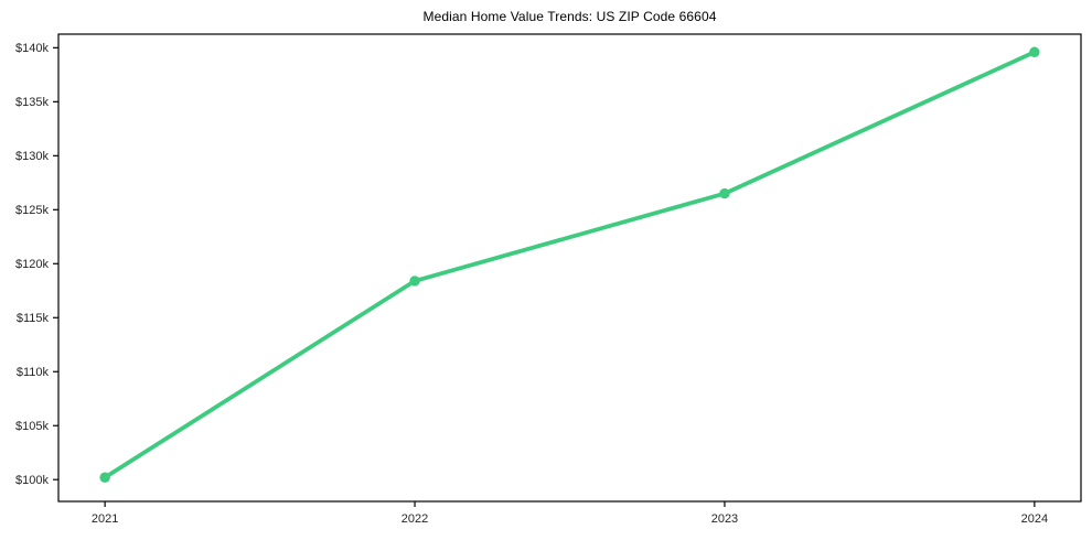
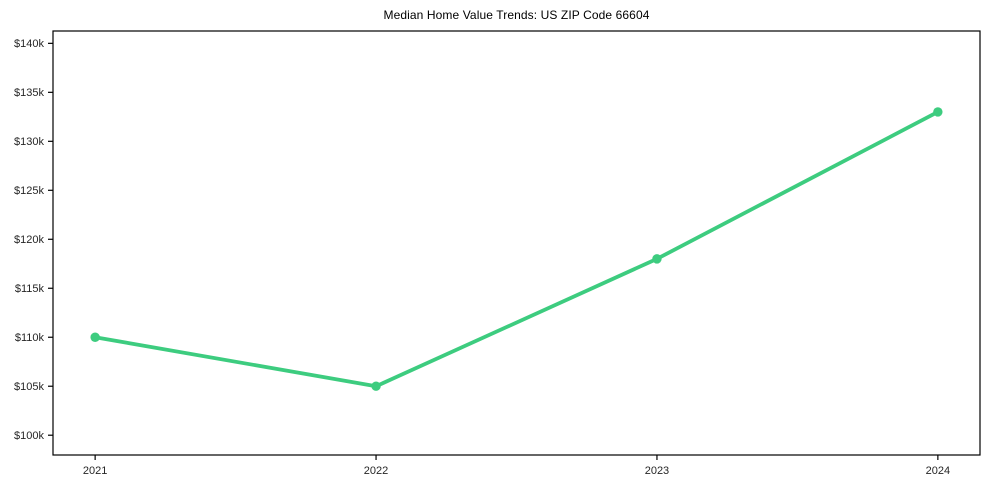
2021: $100k -> $110k
2022: $118k -> $105k
2023: $126k -> $118k
2024: $140k -> $133k
